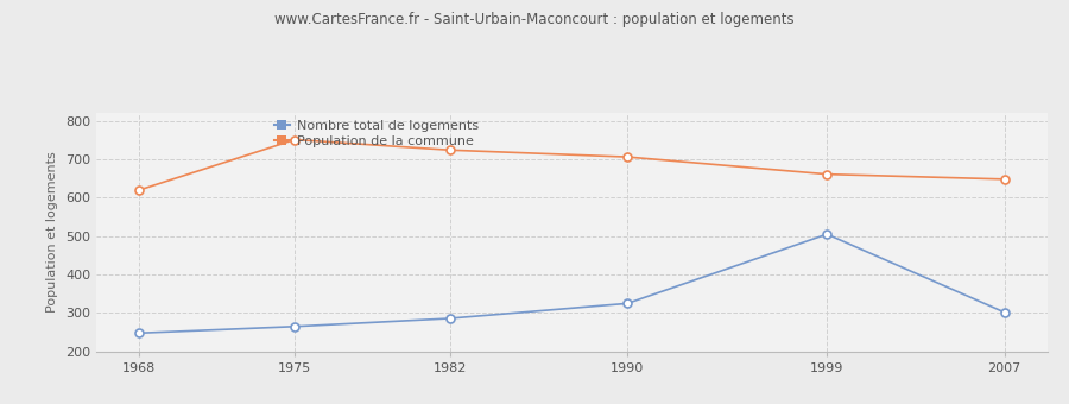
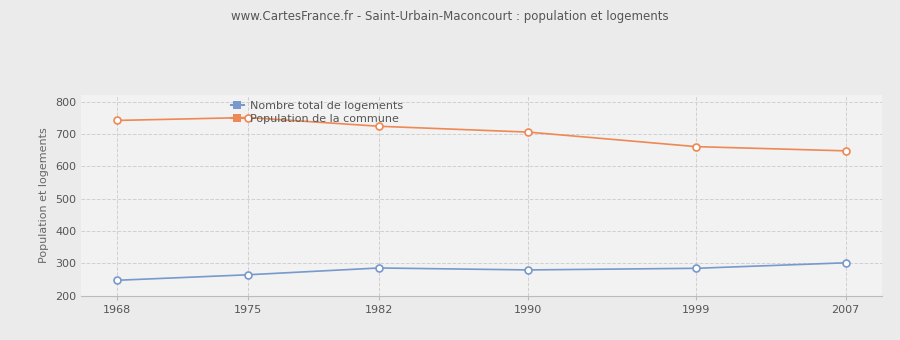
Population de la commune/1968: 620 -> 742
Nombre total de logements/1990: 325 -> 280
Nombre total de logements/1999: 505 -> 285
